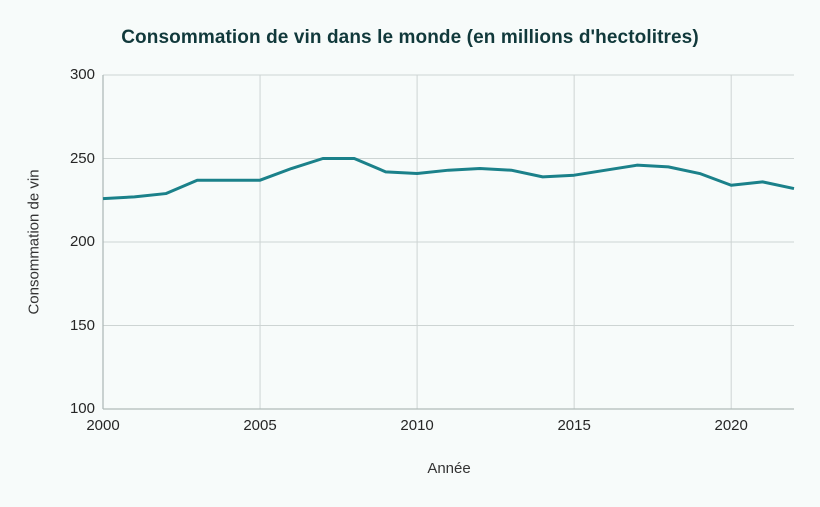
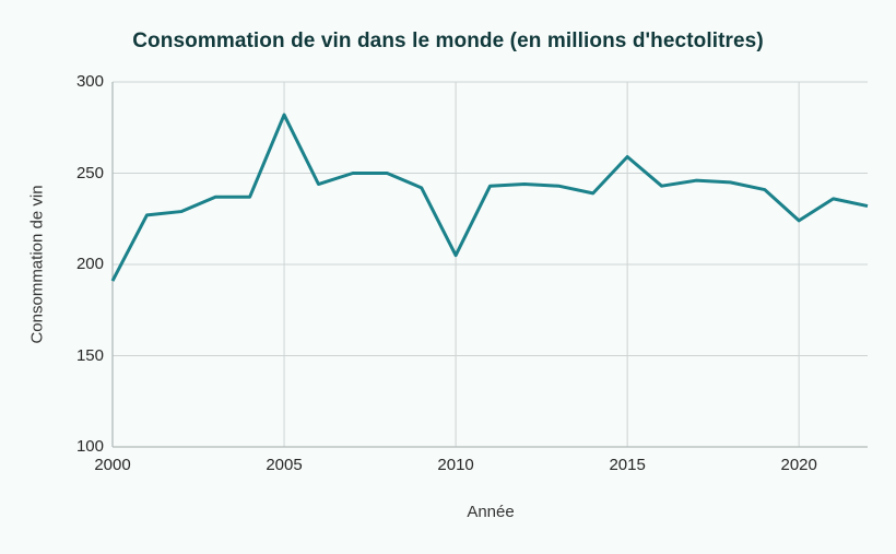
2000: 226 -> 191
2005: 237 -> 282
2010: 241 -> 205
2015: 240 -> 259
2020: 234 -> 224
